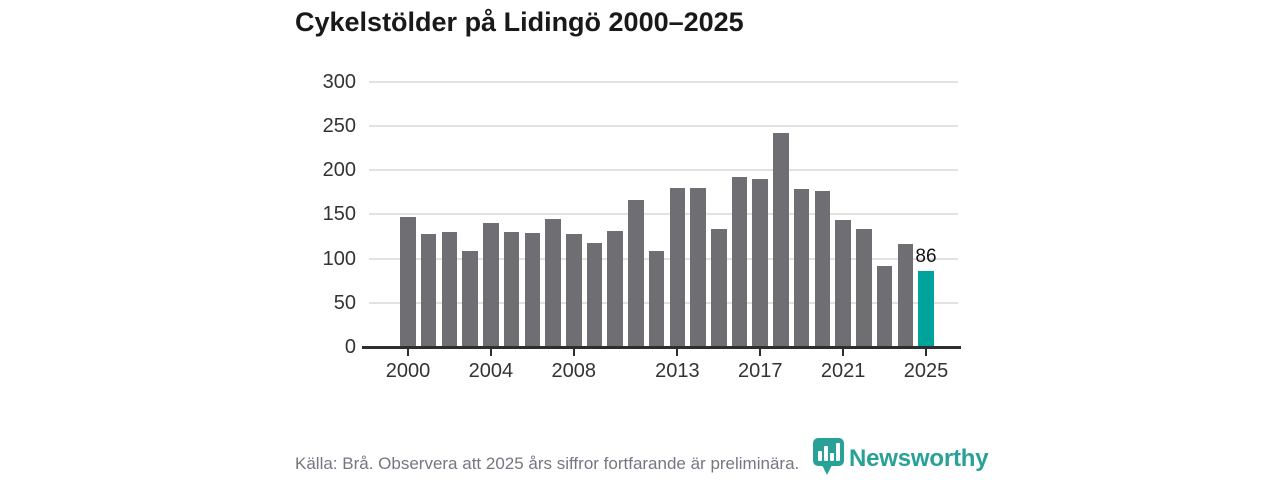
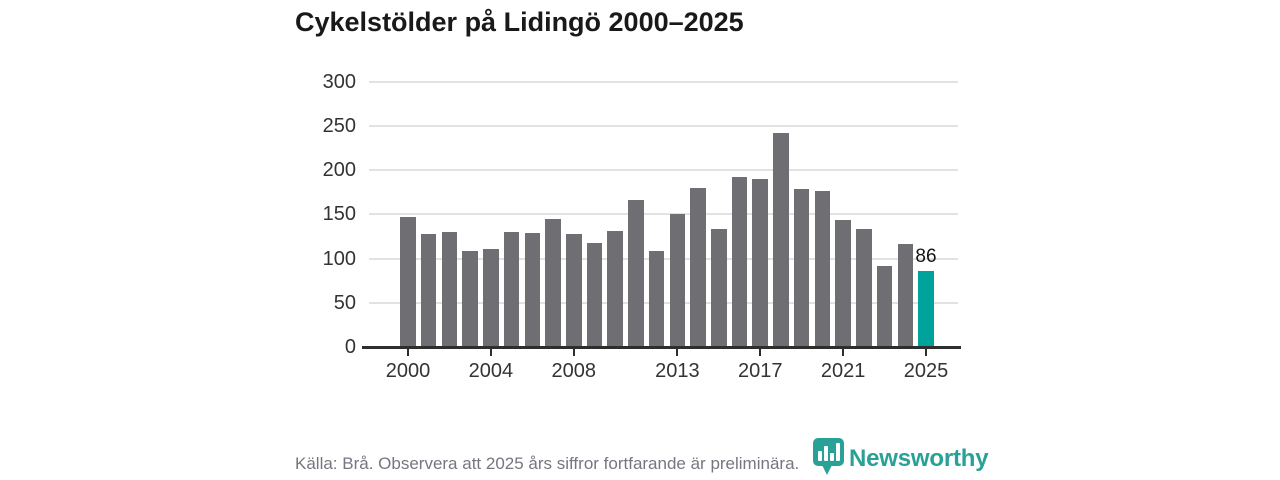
2004: 140 -> 110
2013: 180 -> 150
